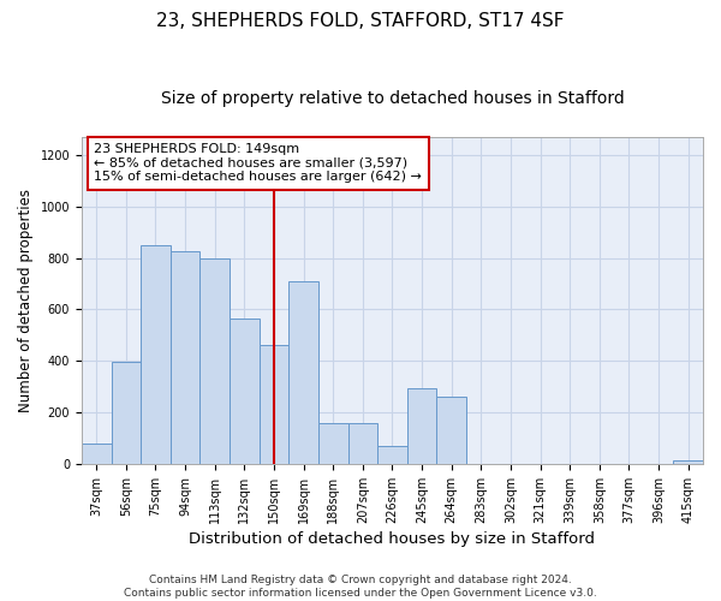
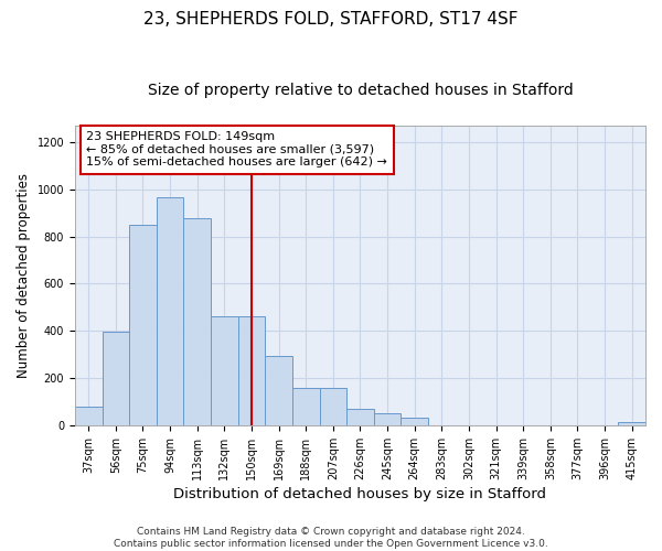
94sqm: 825 -> 965
113sqm: 800 -> 878
132sqm: 565 -> 460
169sqm: 710 -> 293
245sqm: 295 -> 52
264sqm: 260 -> 33
